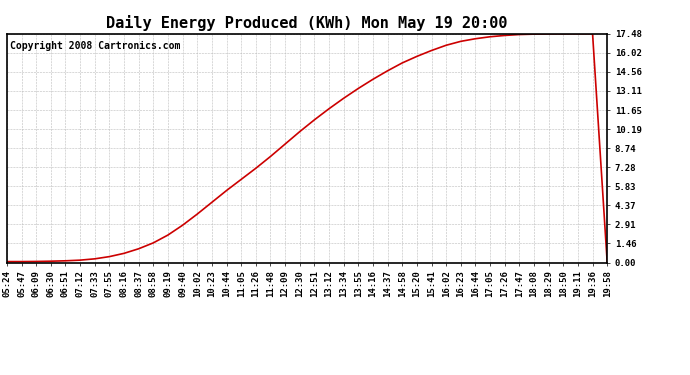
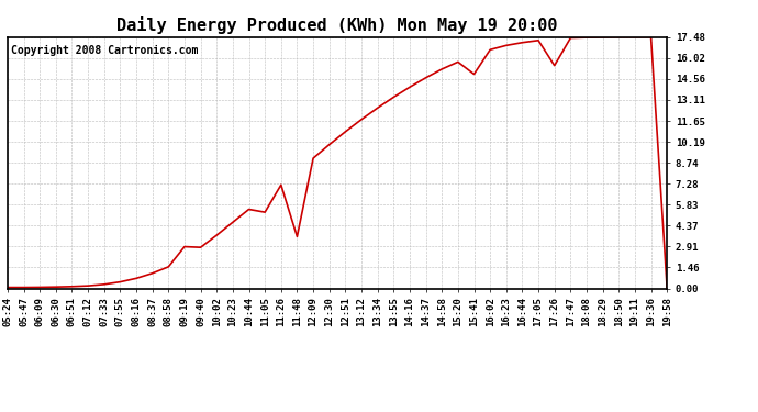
09:19: 2.1 -> 2.9
11:05: 6.3 -> 5.3
11:48: 8.1 -> 3.6
15:41: 16.2 -> 14.9
17:26: 17.4 -> 15.5
